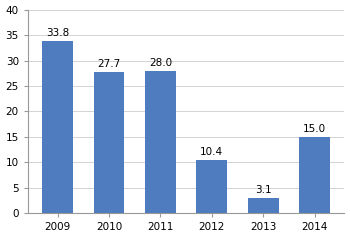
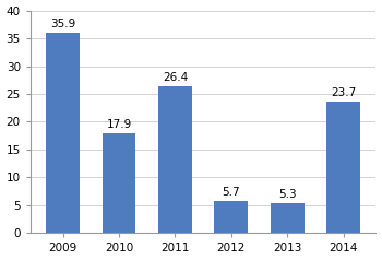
2009: 33.8 -> 35.9
2010: 27.7 -> 17.9
2011: 28.0 -> 26.4
2012: 10.4 -> 5.7
2013: 3.1 -> 5.3
2014: 15.0 -> 23.7
